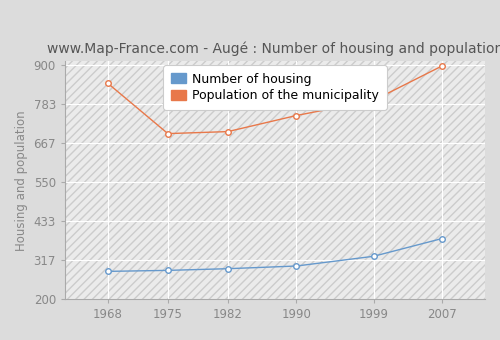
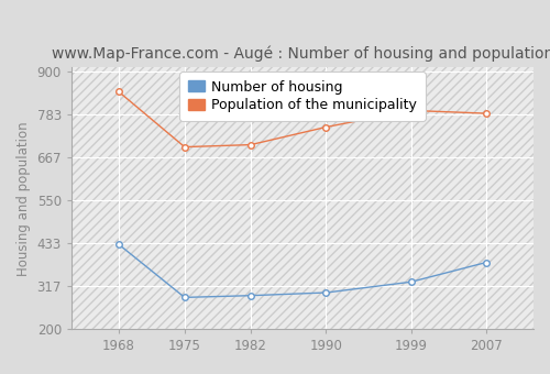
Number of housing/1968: 283 -> 430
Population of the municipality/2007: 896 -> 785
